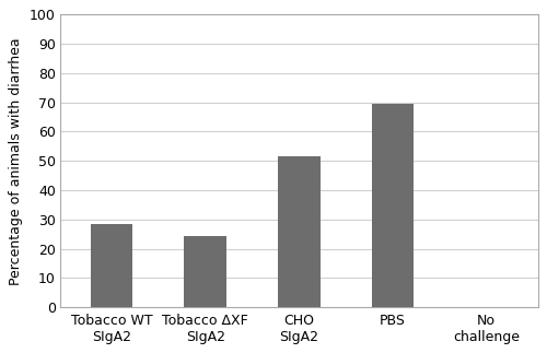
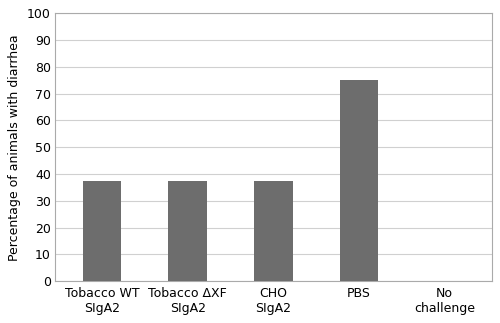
Tobacco WT SIgA2: 28.5 -> 37.5
Tobacco ΔXF SIgA2: 24.5 -> 37.5
CHO SIgA2: 51.5 -> 37.5
PBS: 69.5 -> 75.0
